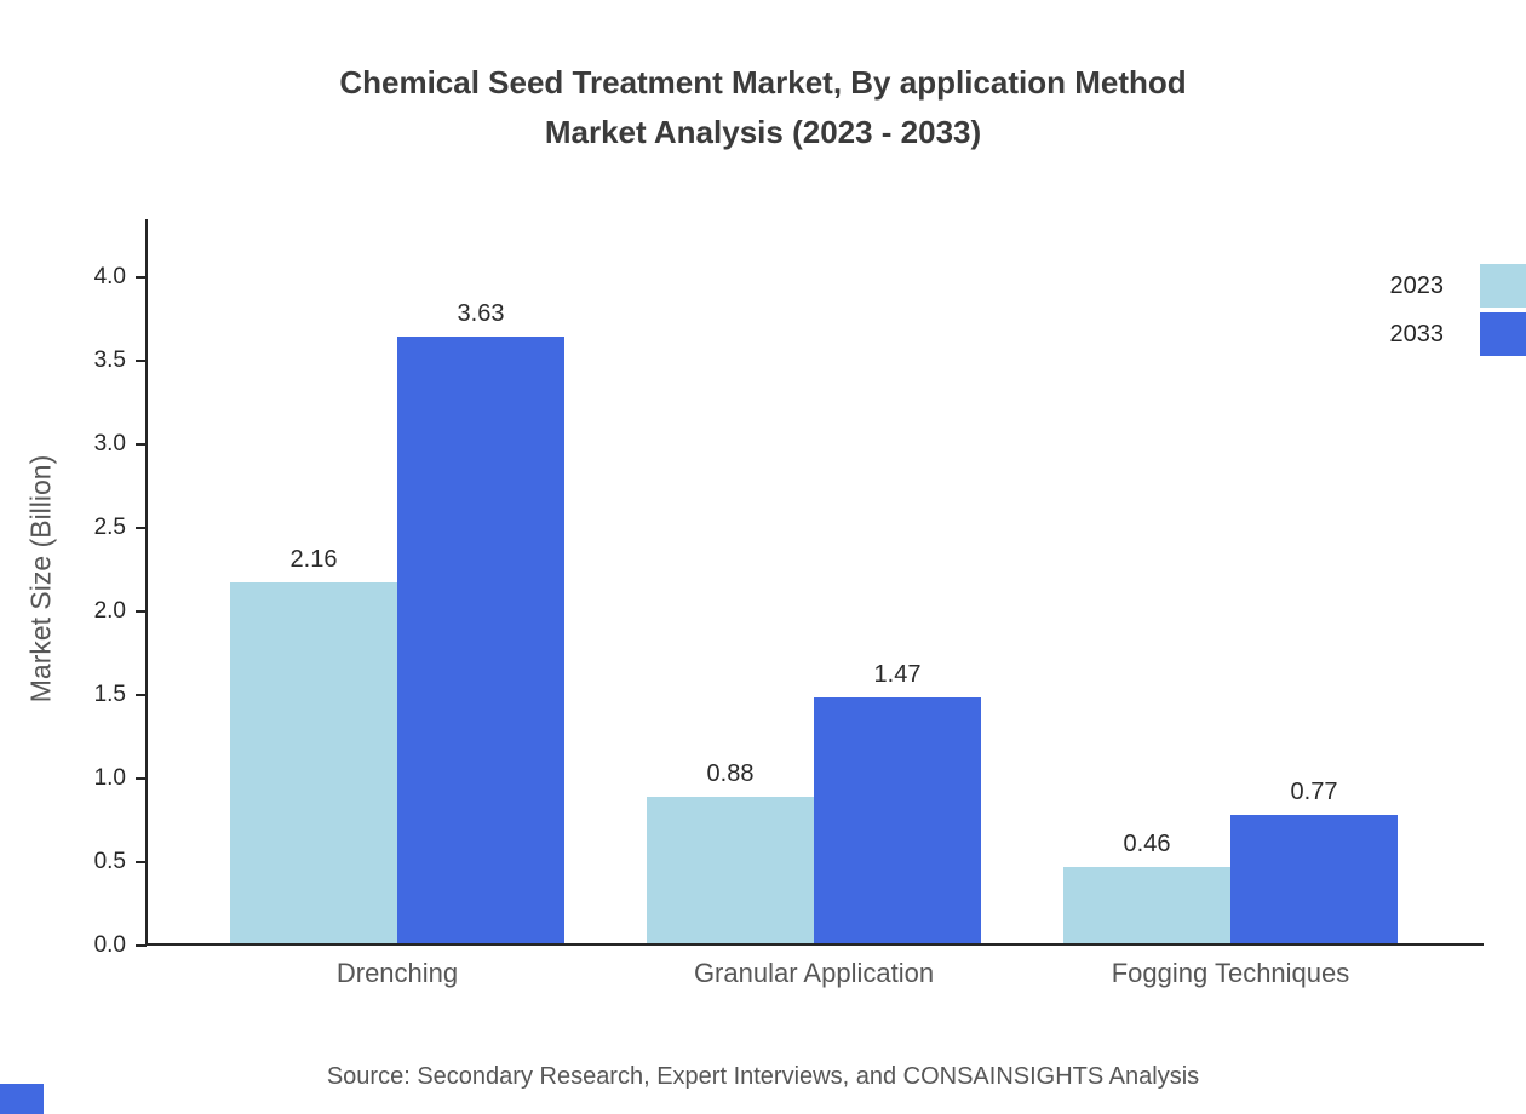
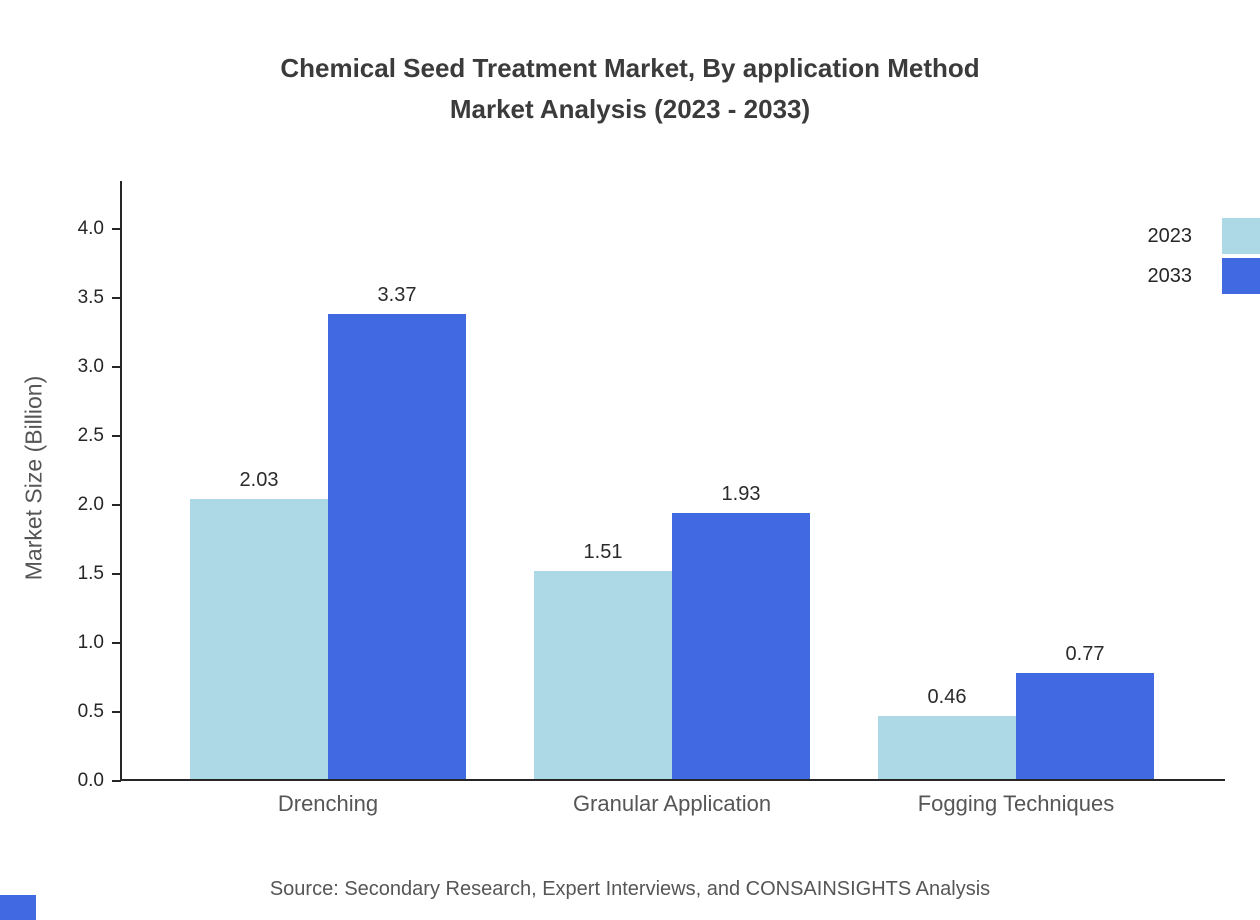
2023/Drenching: 2.16 -> 2.03
2033/Drenching: 3.63 -> 3.37
2023/Granular Application: 0.88 -> 1.51
2033/Granular Application: 1.47 -> 1.93
